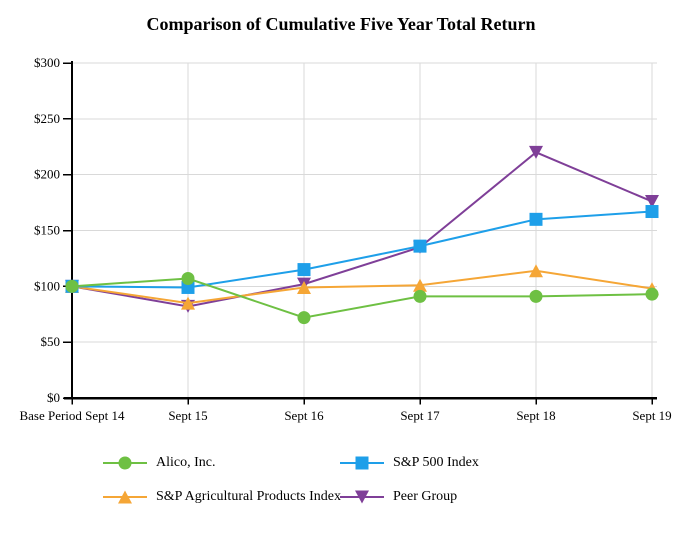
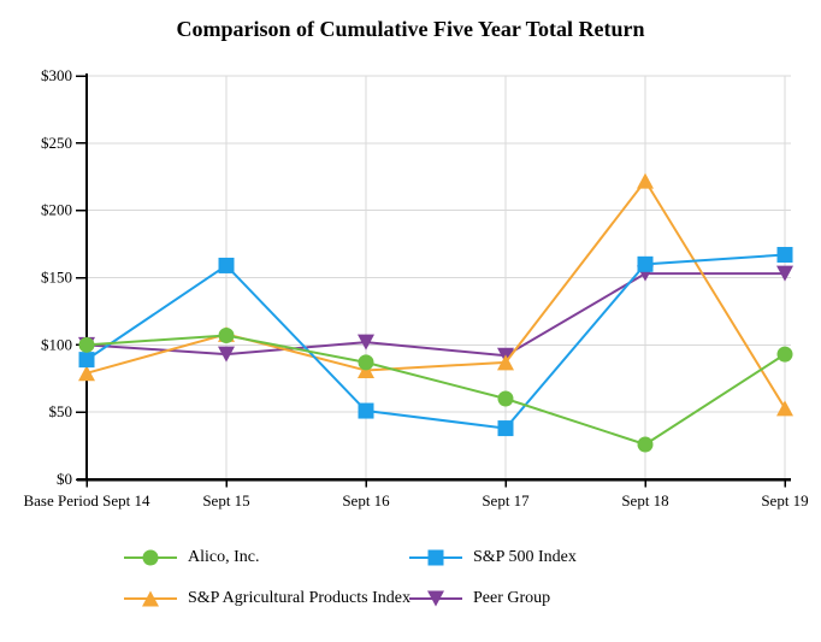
S&P 500 Index/Base Period Sept 14: $100 -> $89
S&P Agricultural Products Index/Base Period Sept 14: $100 -> $79
S&P 500 Index/Sept 15: $99 -> $159
S&P Agricultural Products Index/Sept 15: $85 -> $108
Peer Group/Sept 15: $82 -> $93
Alico, Inc./Sept 16: $72 -> $87
S&P 500 Index/Sept 16: $115 -> $51
S&P Agricultural Products Index/Sept 16: $99 -> $81
Alico, Inc./Sept 17: $91 -> $60
S&P 500 Index/Sept 17: $136 -> $38
S&P Agricultural Products Index/Sept 17: $101 -> $87
Peer Group/Sept 17: $135 -> $92
Alico, Inc./Sept 18: $91 -> $26
S&P Agricultural Products Index/Sept 18: $114 -> $222
Peer Group/Sept 18: $220 -> $153
S&P Agricultural Products Index/Sept 19: $98 -> $53
Peer Group/Sept 19: $176 -> $153
